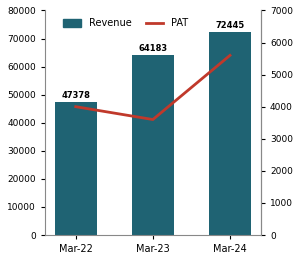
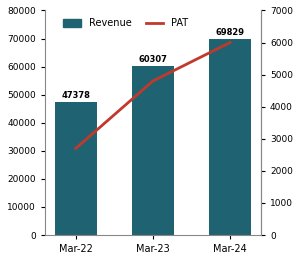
PAT/Mar-22: 4000 -> 2700
Revenue/Mar-23: 64183 -> 60307
PAT/Mar-23: 3600 -> 4800
Revenue/Mar-24: 72445 -> 69829
PAT/Mar-24: 5600 -> 6000
